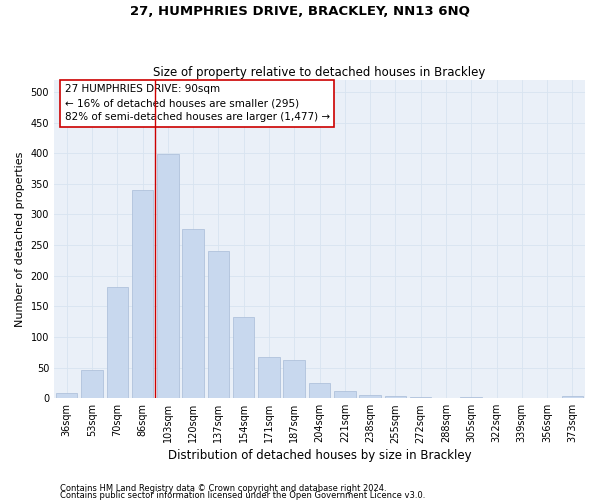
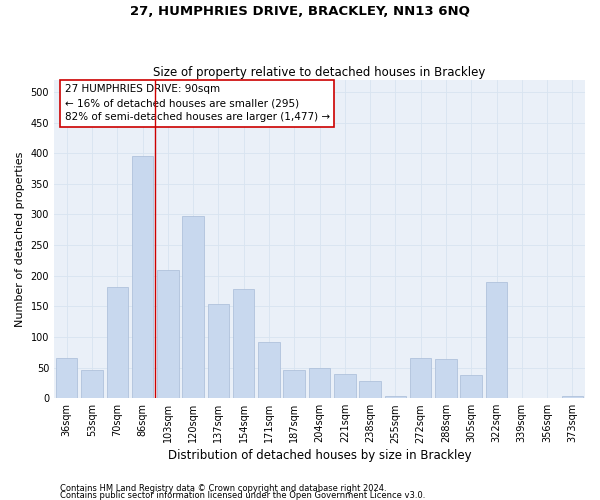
36sqm: 8 -> 66
86sqm: 340 -> 396
103sqm: 398 -> 210
120sqm: 276 -> 298
137sqm: 240 -> 154
154sqm: 133 -> 178
171sqm: 68 -> 92
187sqm: 62 -> 46
204sqm: 25 -> 50
221sqm: 11 -> 40
238sqm: 5 -> 28
272sqm: 2 -> 66
288sqm: 1 -> 64
305sqm: 2 -> 38
322sqm: 1 -> 190
